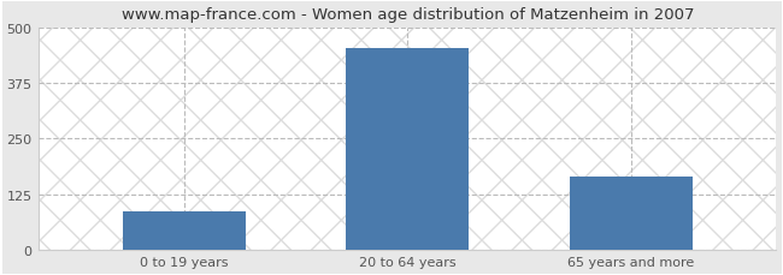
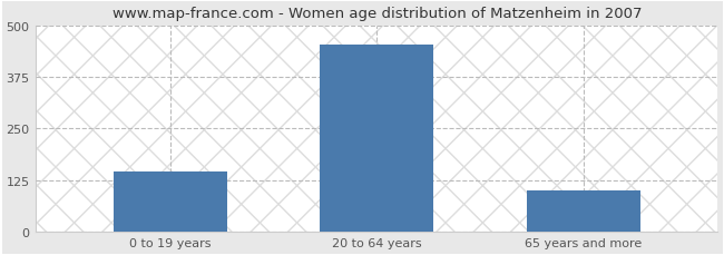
0 to 19 years: 85 -> 145
65 years and more: 165 -> 100
